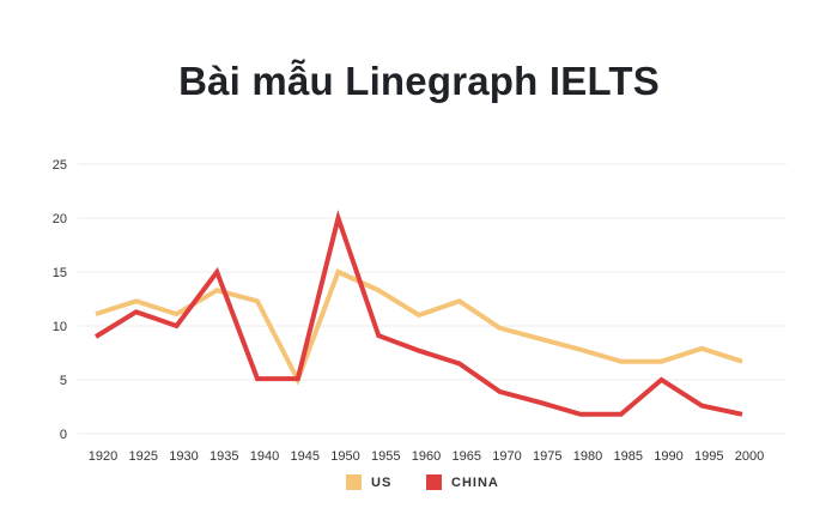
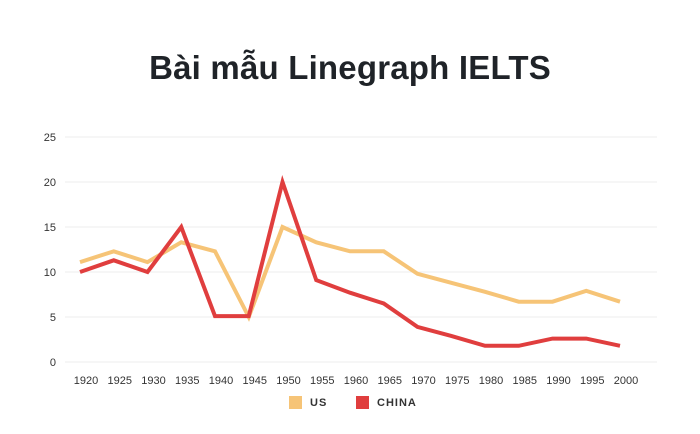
CHINA/1920: 9 -> 10
US/1960: 11 -> 12
CHINA/1990: 5 -> 3
